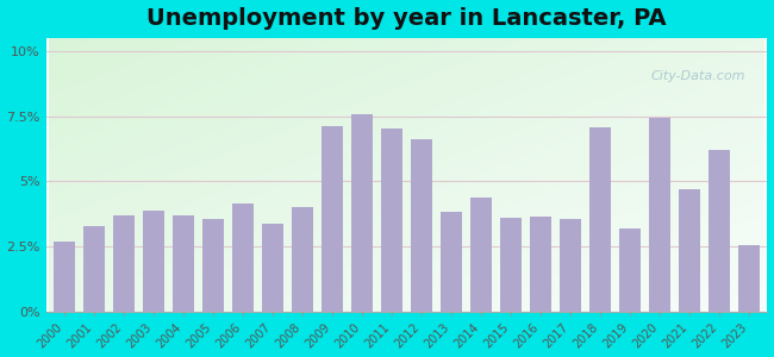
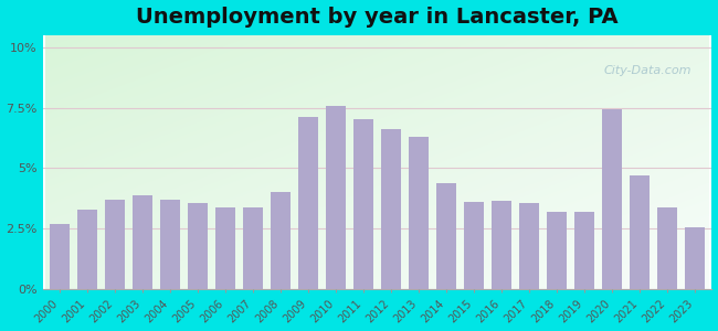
2006: 4.15% -> 3.40%
2013: 3.85% -> 6.30%
2018: 7.05% -> 3.20%
2022: 6.20% -> 3.40%
